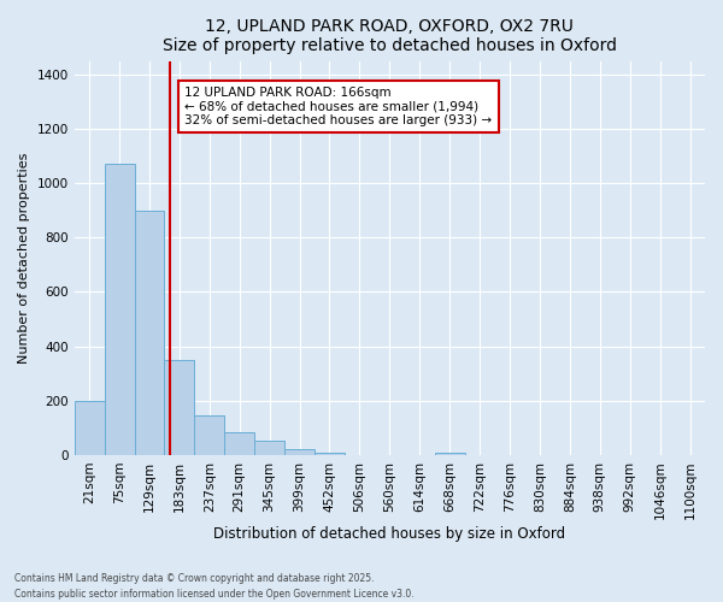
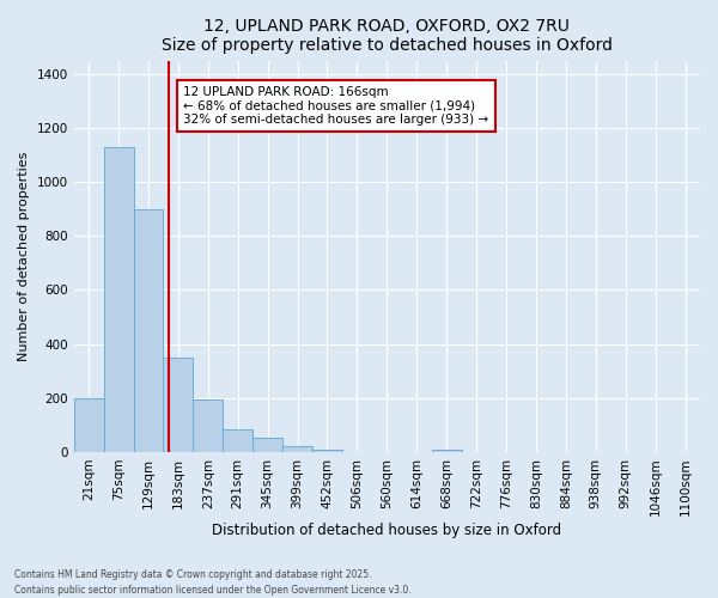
75sqm: 1070 -> 1130
237sqm: 145 -> 195
